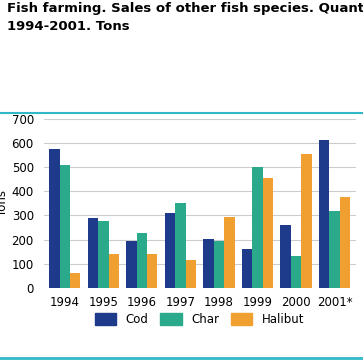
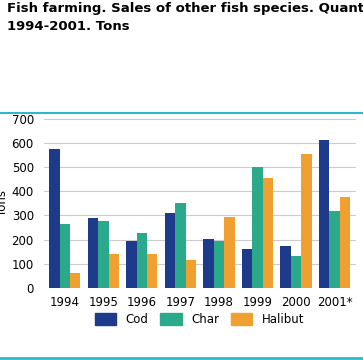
Char/1994: 510 -> 265
Cod/2000: 260 -> 172
